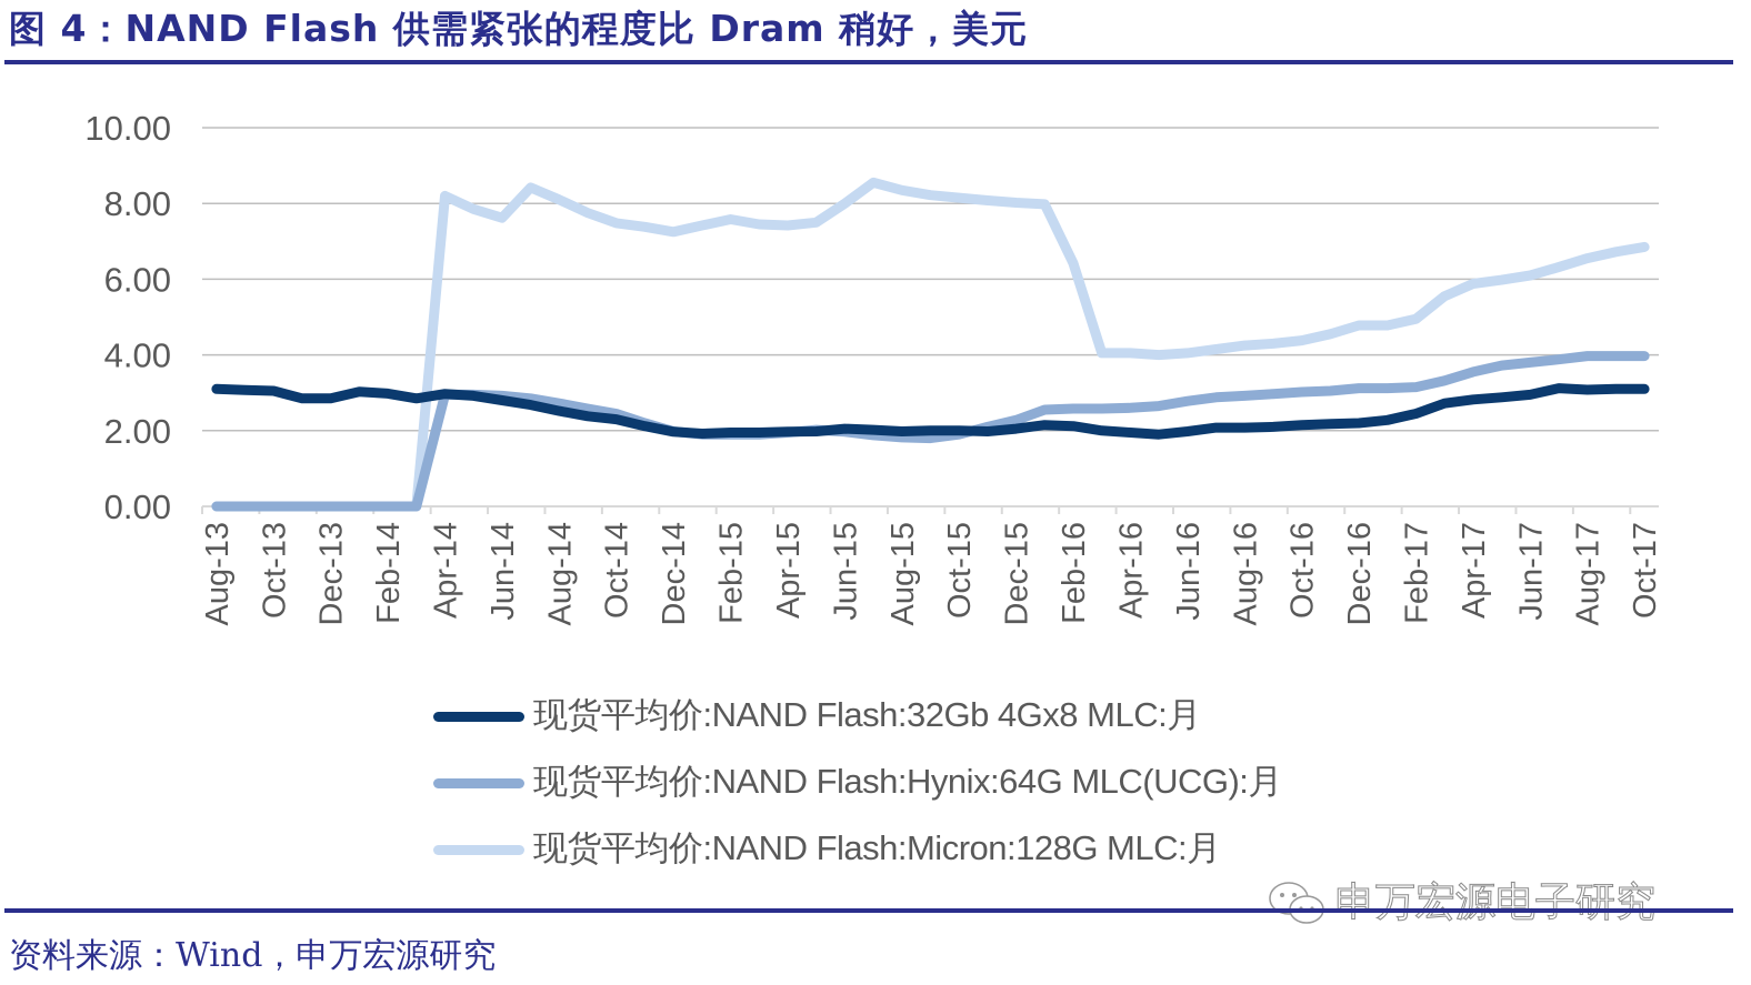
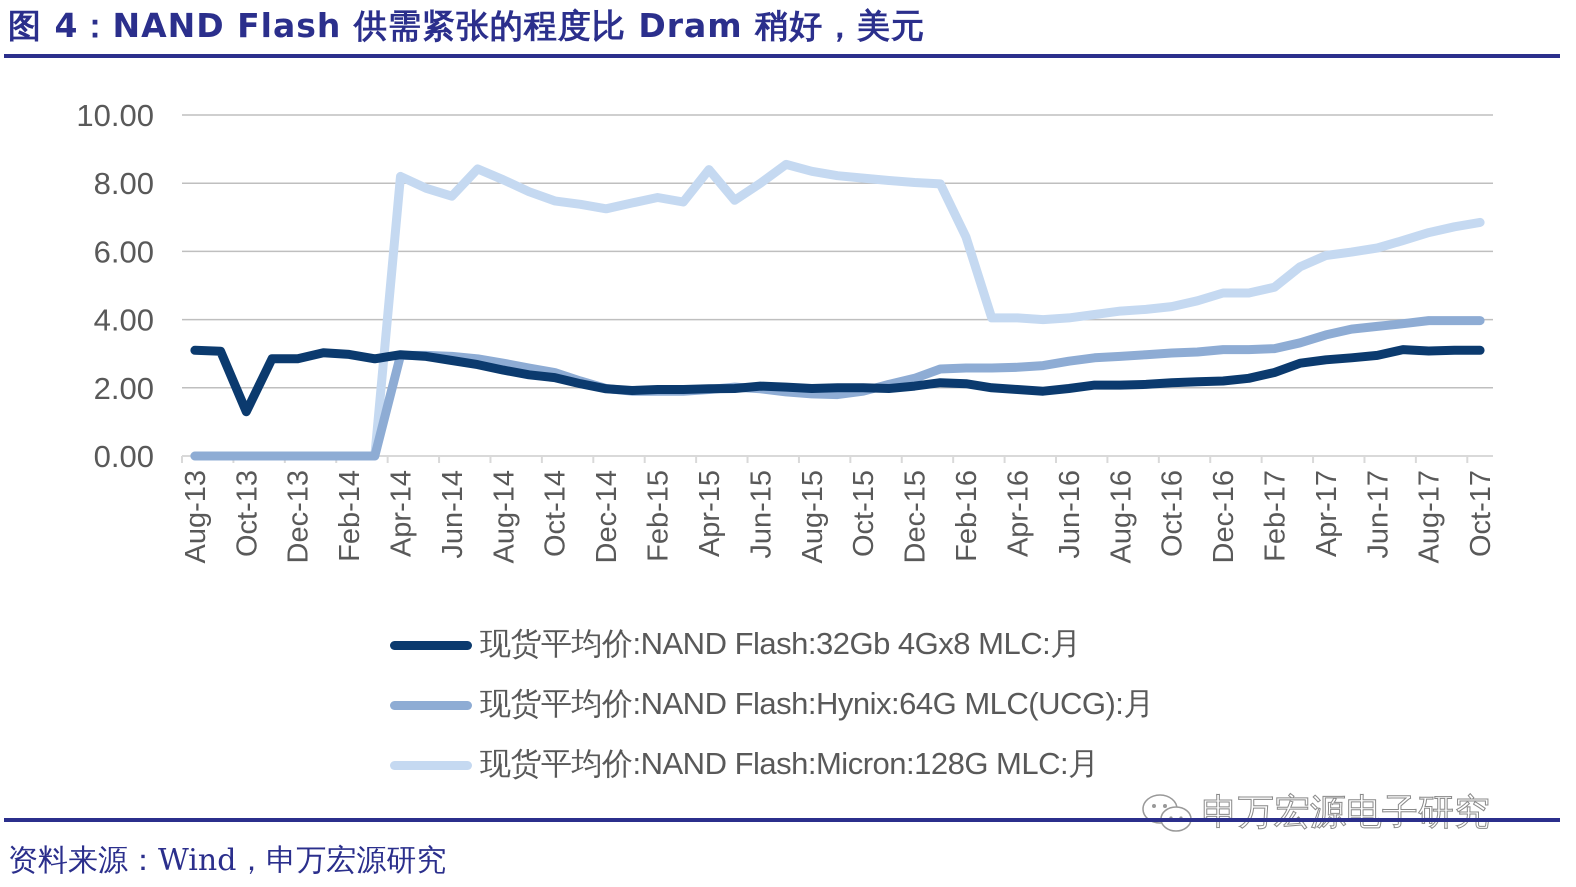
现货平均价:NAND Flash:32Gb 4Gx8 MLC:月/Oct-13: 3.0 -> 1.3
现货平均价:NAND Flash:Micron:128G MLC:月/Apr-15: 7.4 -> 8.4
